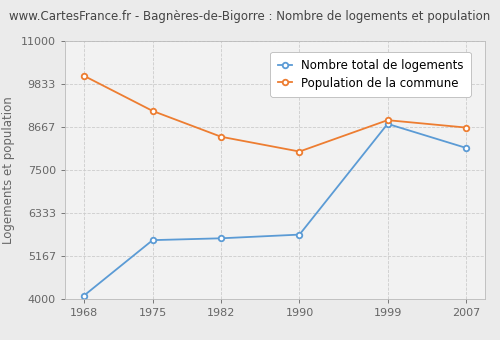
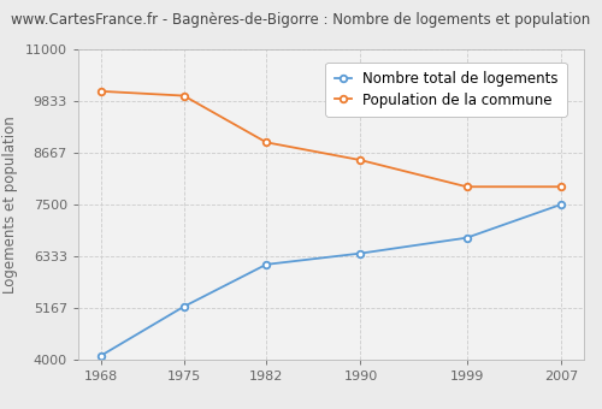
Nombre total de logements/1975: 5600 -> 5200
Population de la commune/1975: 9100 -> 9950
Nombre total de logements/1982: 5650 -> 6150
Population de la commune/1982: 8400 -> 8900
Nombre total de logements/1990: 5750 -> 6400
Population de la commune/1990: 8000 -> 8500
Nombre total de logements/1999: 8750 -> 6750
Population de la commune/1999: 8850 -> 7900
Nombre total de logements/2007: 8100 -> 7500
Population de la commune/2007: 8650 -> 7900
